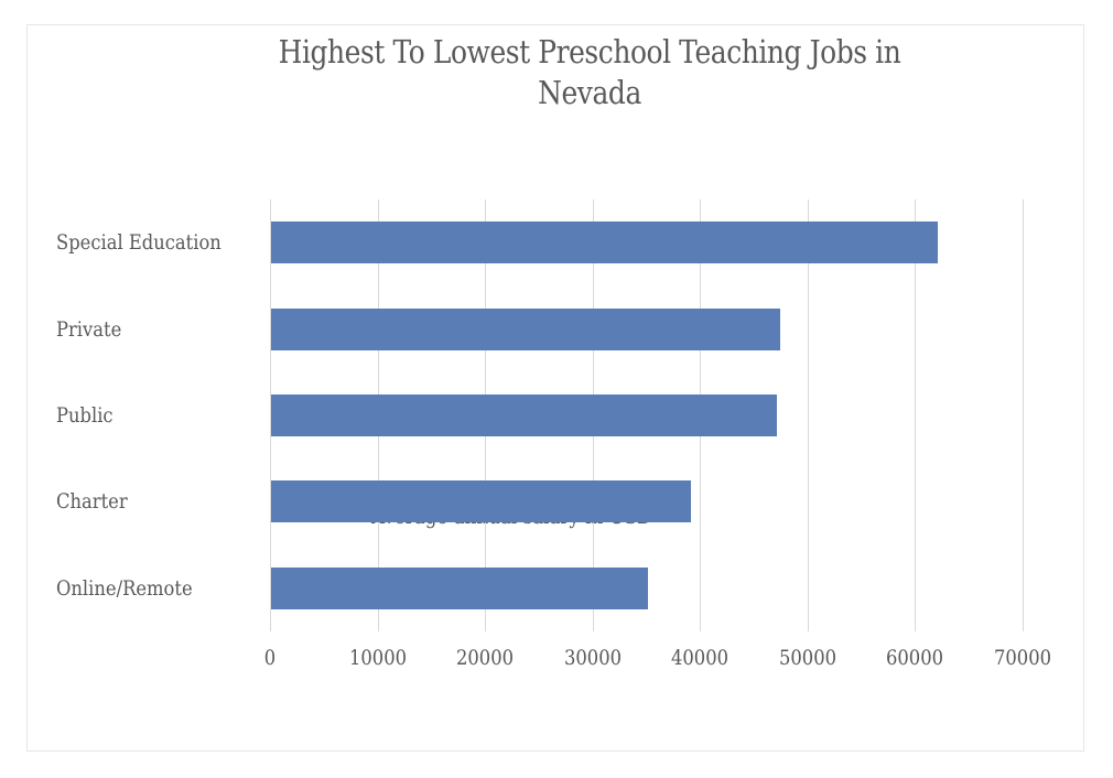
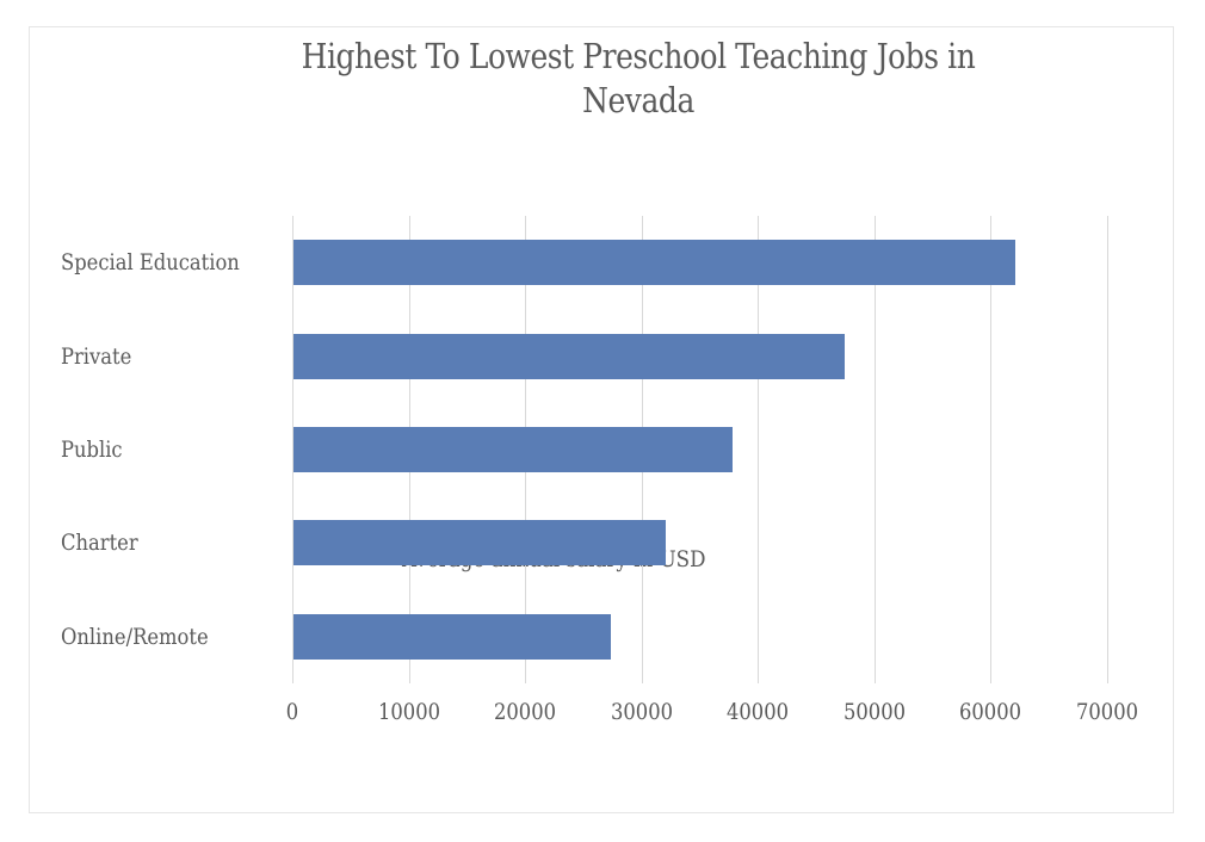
Public: 47000 -> 38000
Charter: 39000 -> 32000
Online/Remote: 35000 -> 27000
